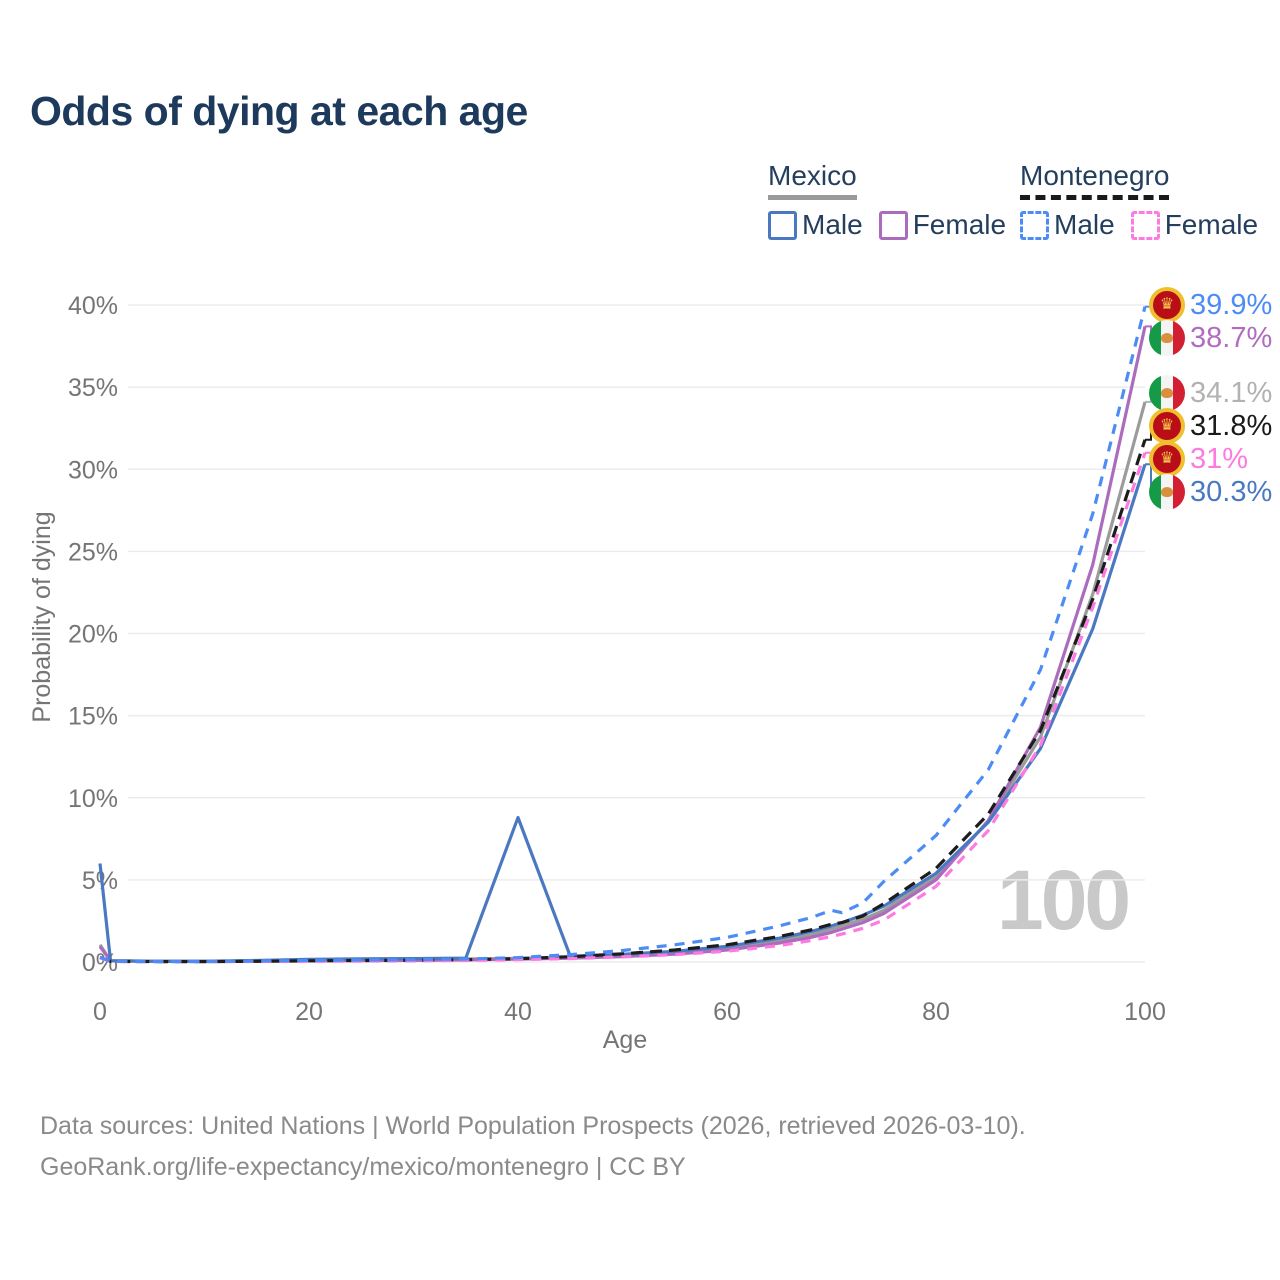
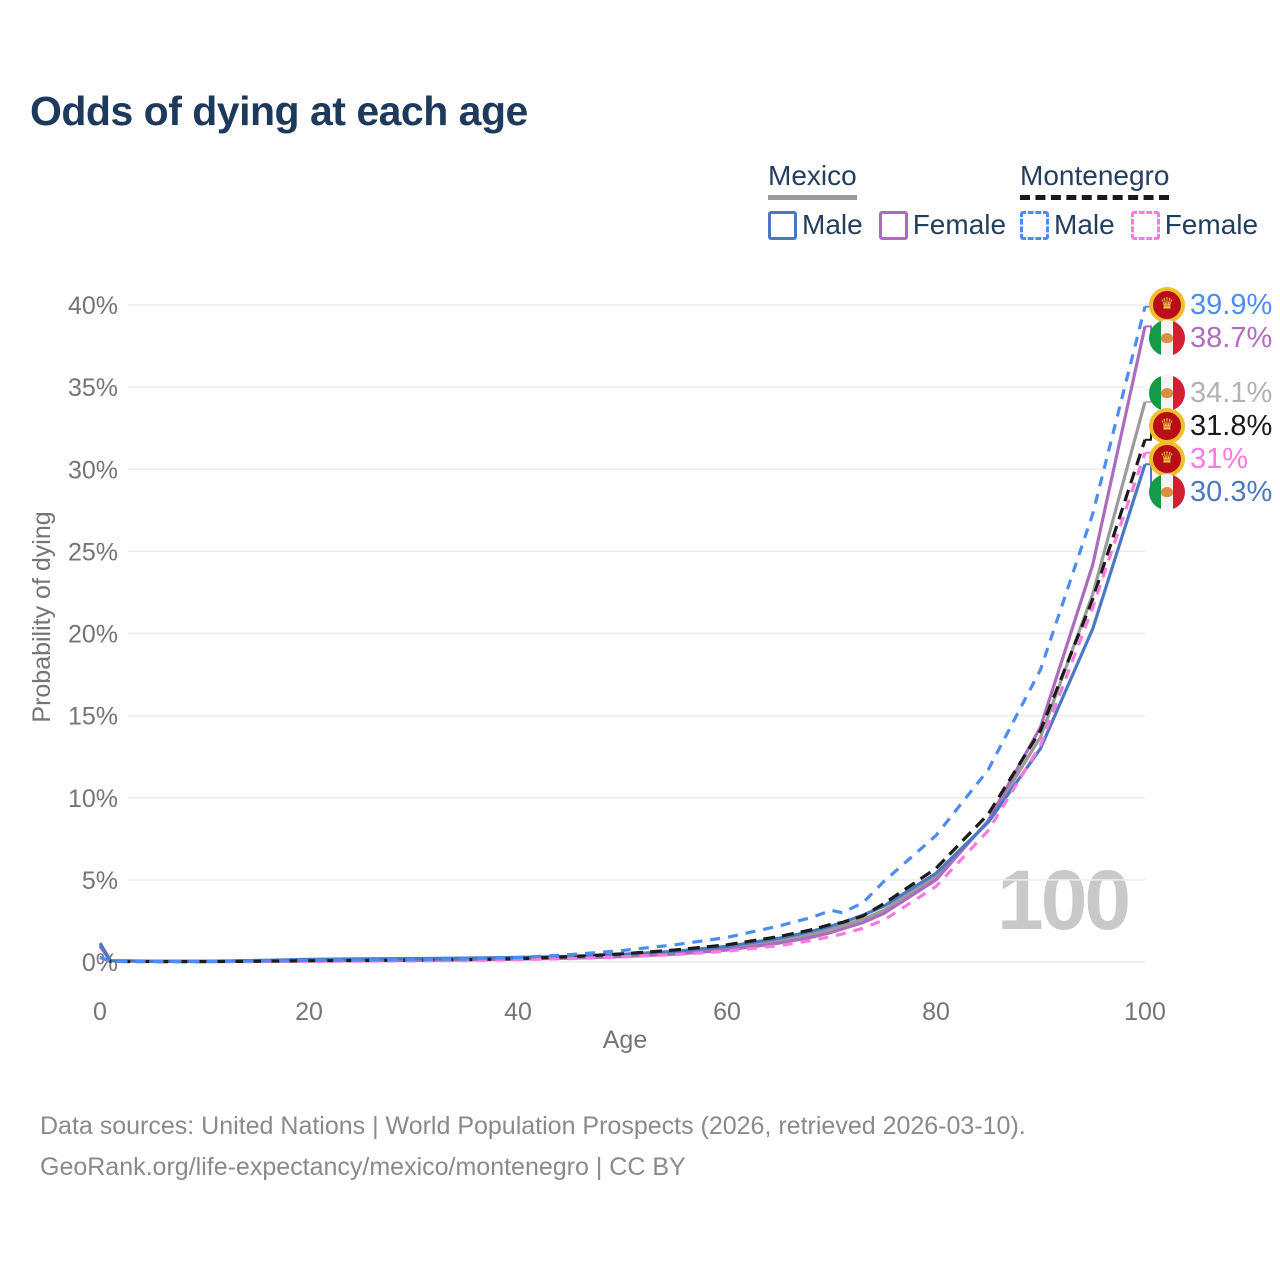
Mexico Male/0: 6.0% -> 1.1%
Mexico Male/40: 8.8% -> 0.3%
